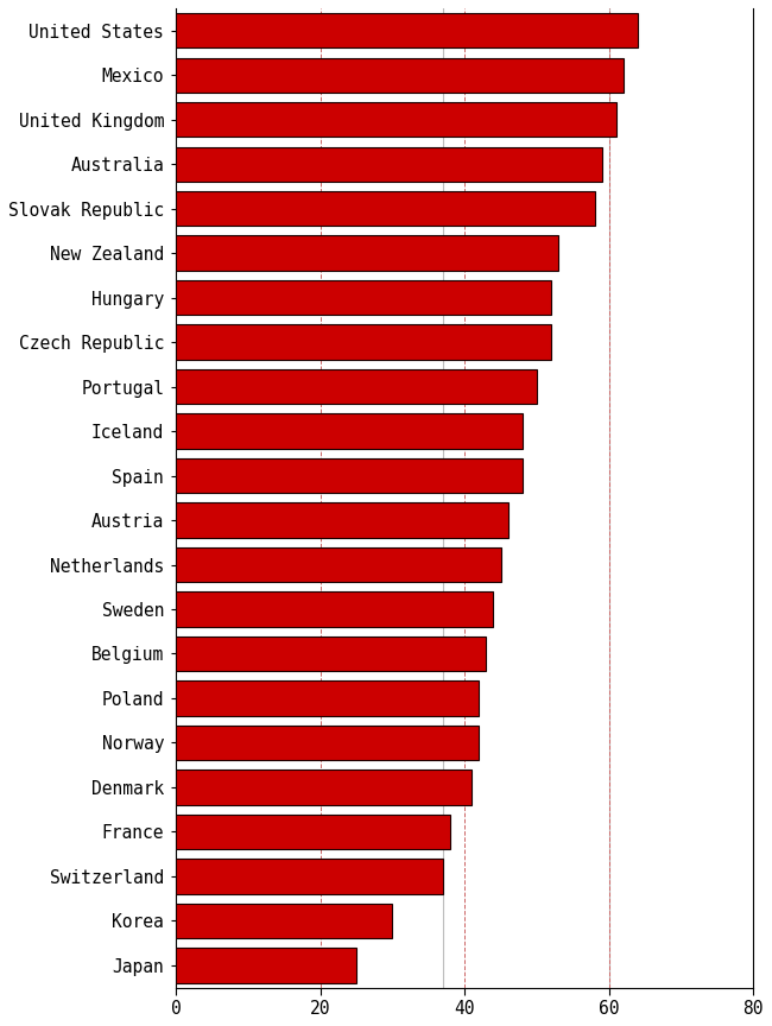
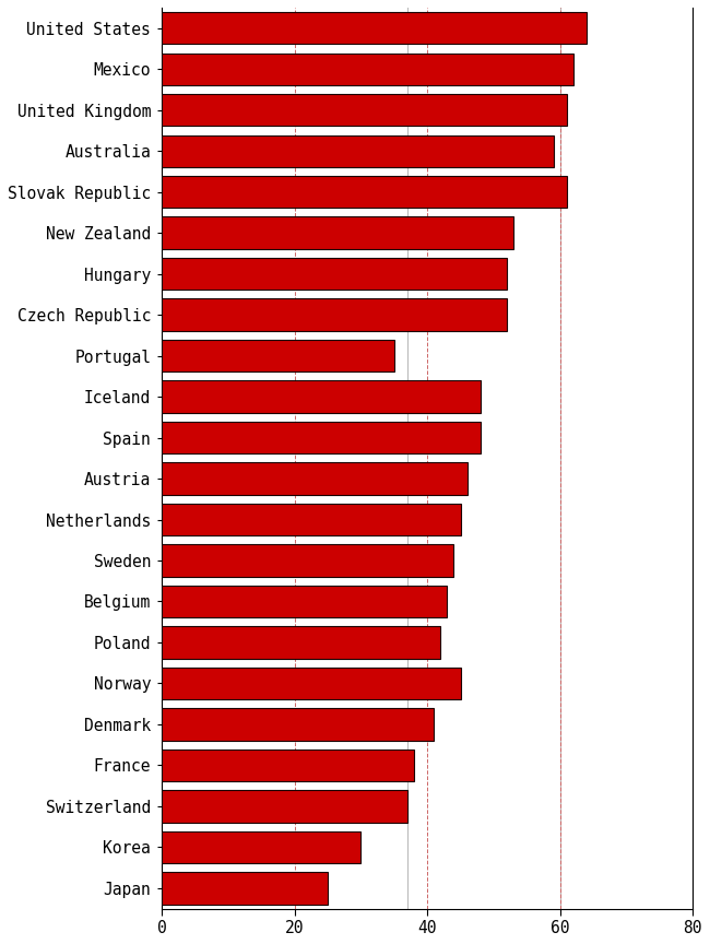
Slovak Republic: 58 -> 61
Portugal: 50 -> 35
Norway: 42 -> 45
